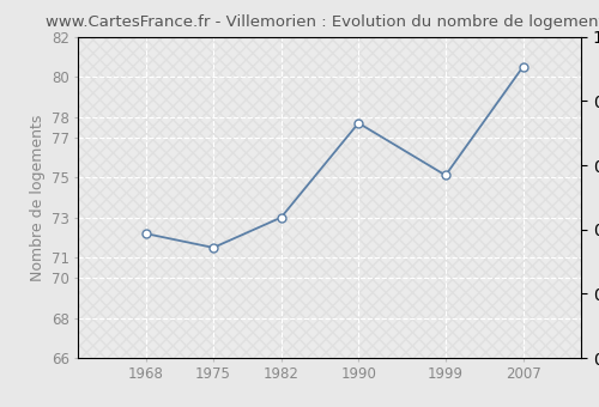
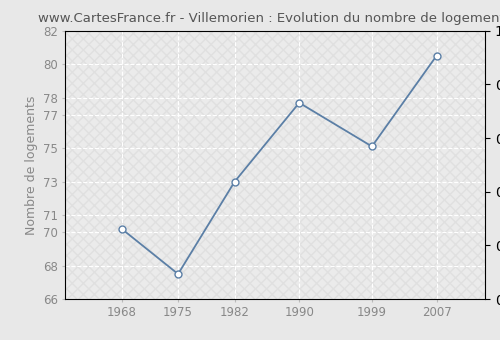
1968: 72.2 -> 70.2
1975: 71.5 -> 67.5
